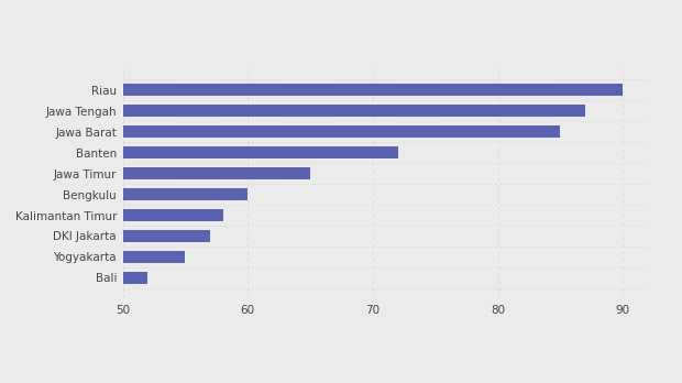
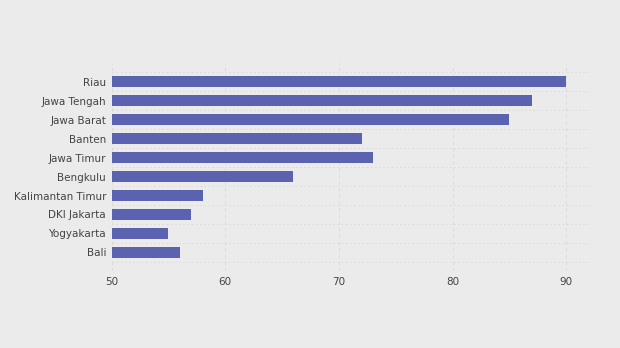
Jawa Timur: 65 -> 73
Bengkulu: 60 -> 66
Bali: 52 -> 56
